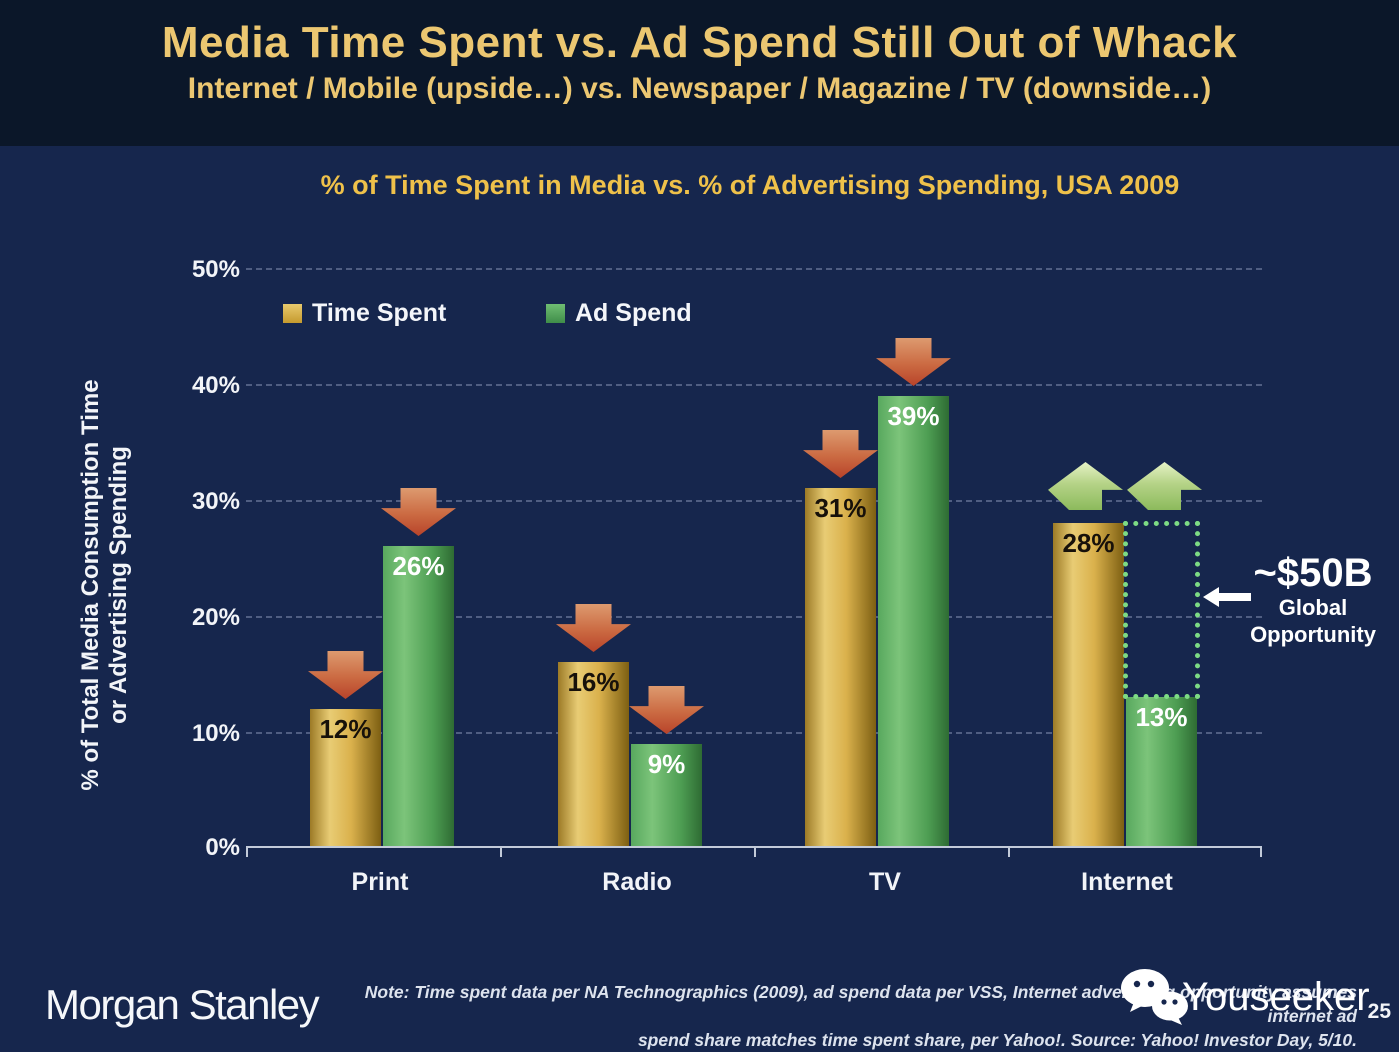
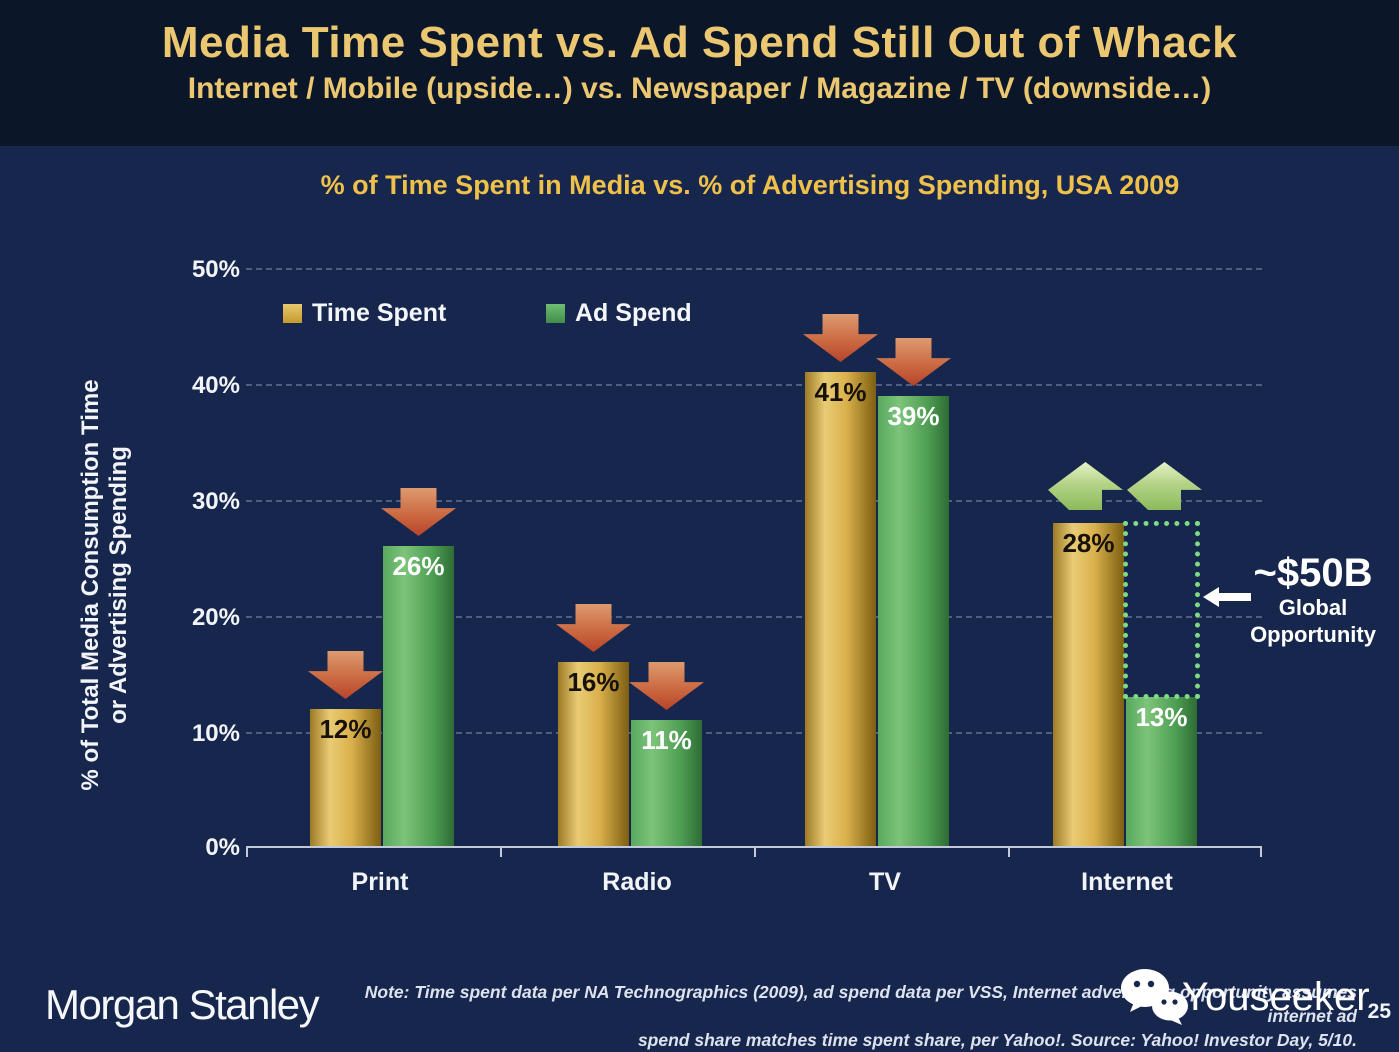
Ad Spend/Radio: 9% -> 11%
Time Spent/TV: 31% -> 41%
